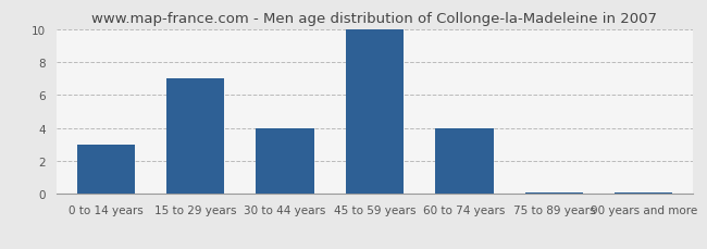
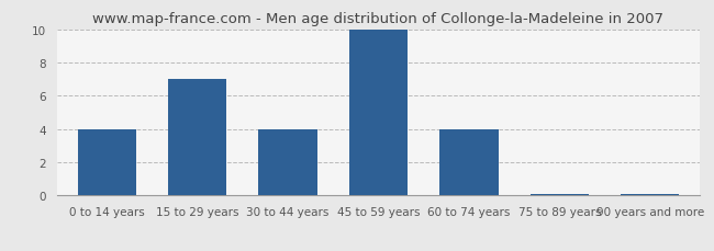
0 to 14 years: 3.0 -> 4.0
